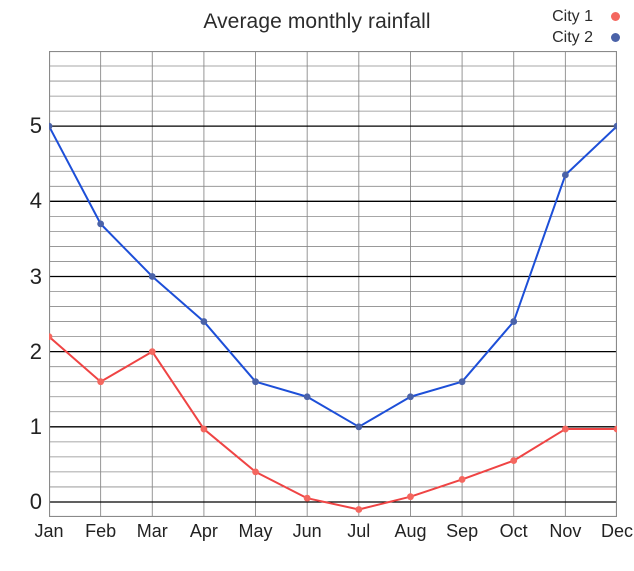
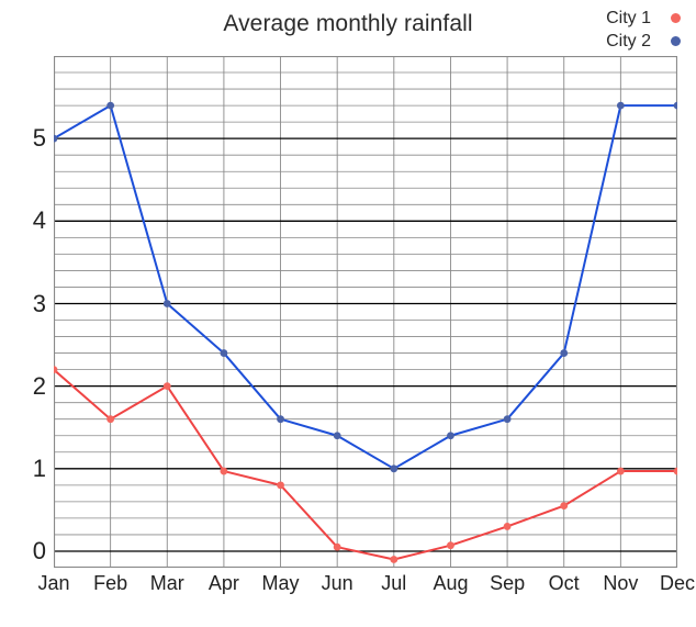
City 2/Feb: 3.7 -> 5.4
City 1/May: 0.4 -> 0.8
City 2/Nov: 4.3 -> 5.4
City 2/Dec: 5.0 -> 5.4
